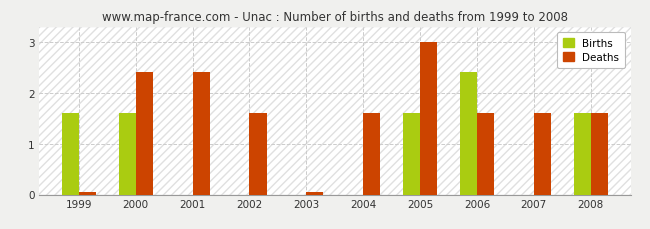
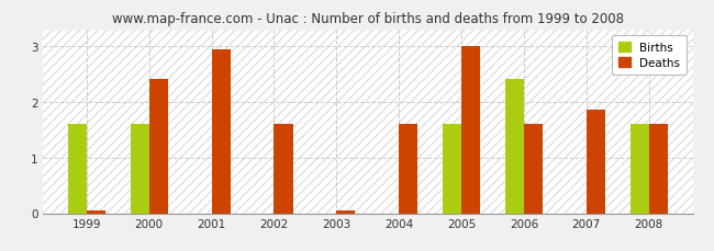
Deaths/2001: 2.40 -> 2.94
Deaths/2007: 1.60 -> 1.86
